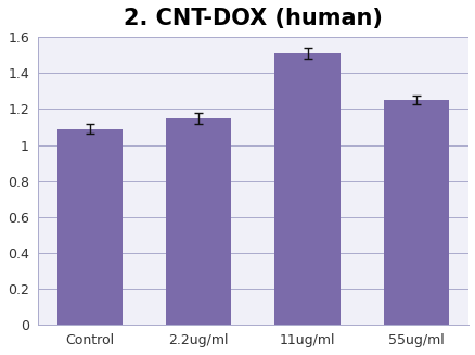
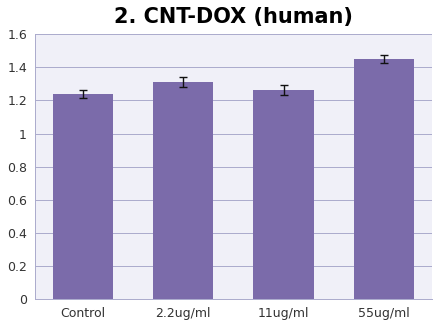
Control: 1.09 -> 1.24
2.2ug/ml: 1.15 -> 1.31
11ug/ml: 1.51 -> 1.26
55ug/ml: 1.25 -> 1.45
